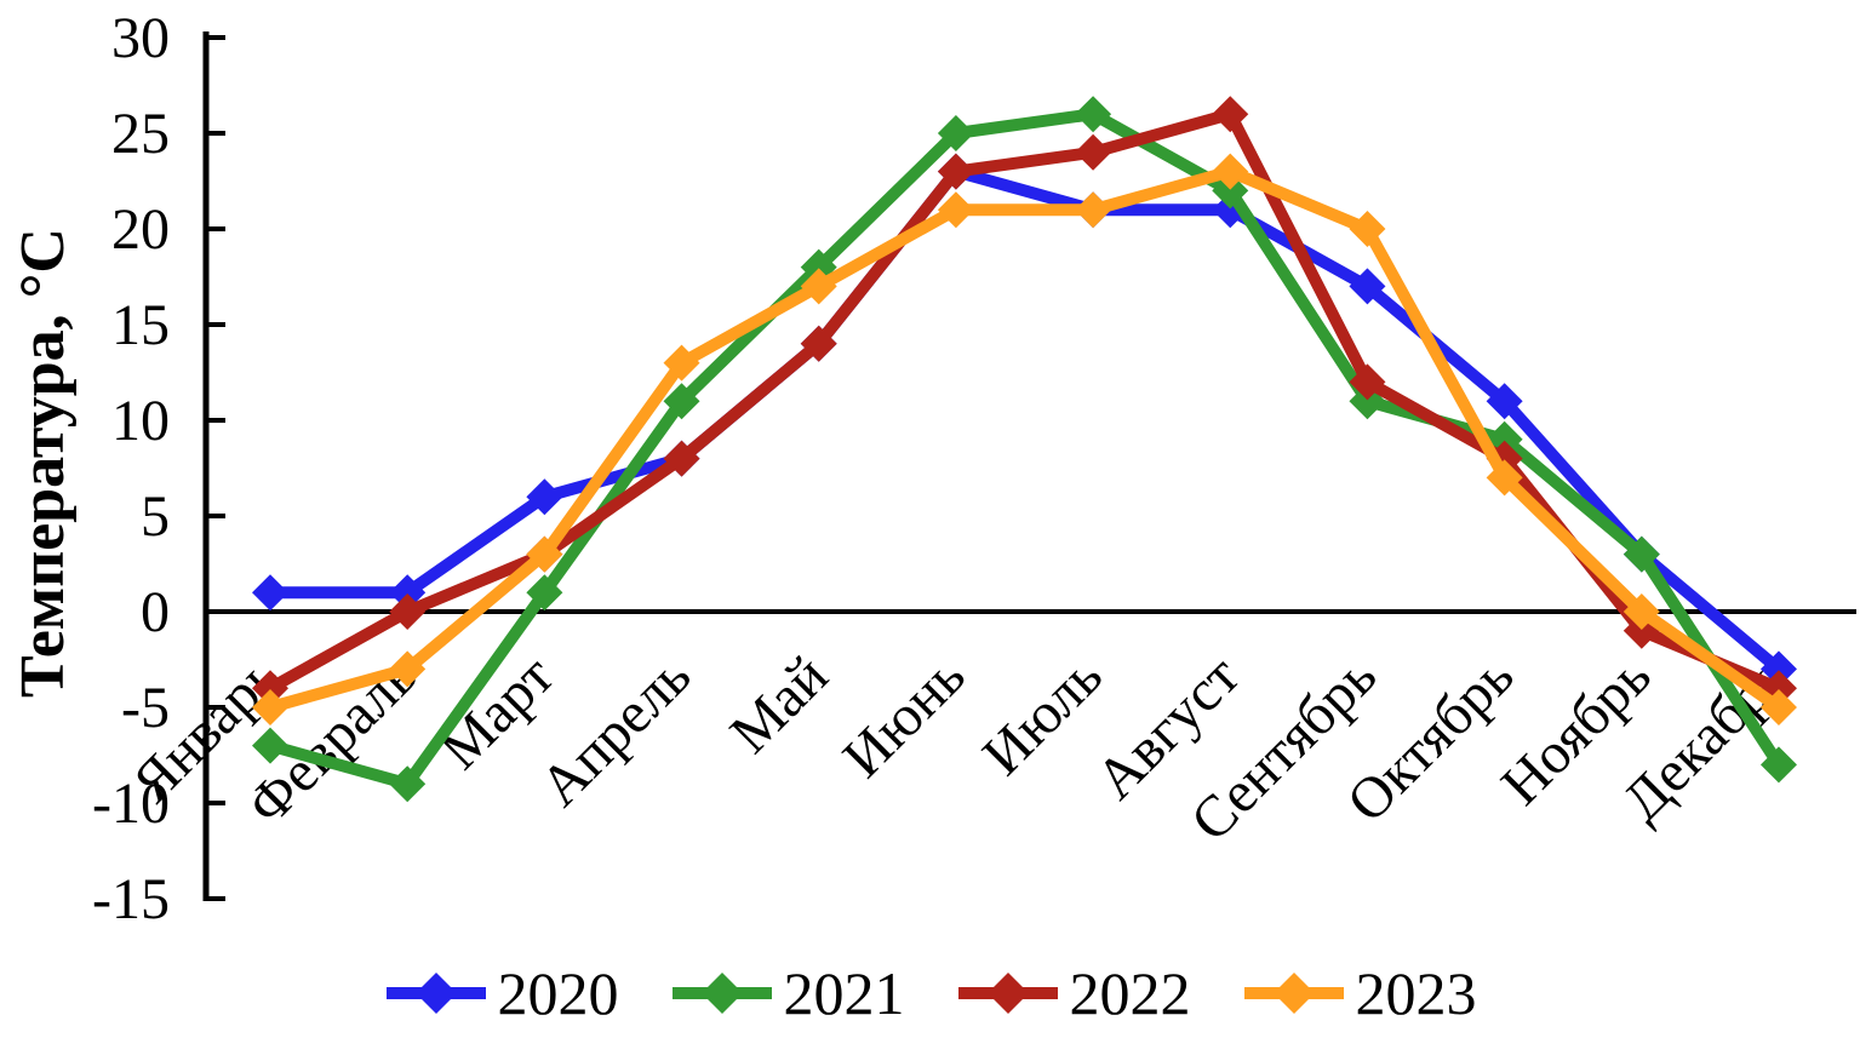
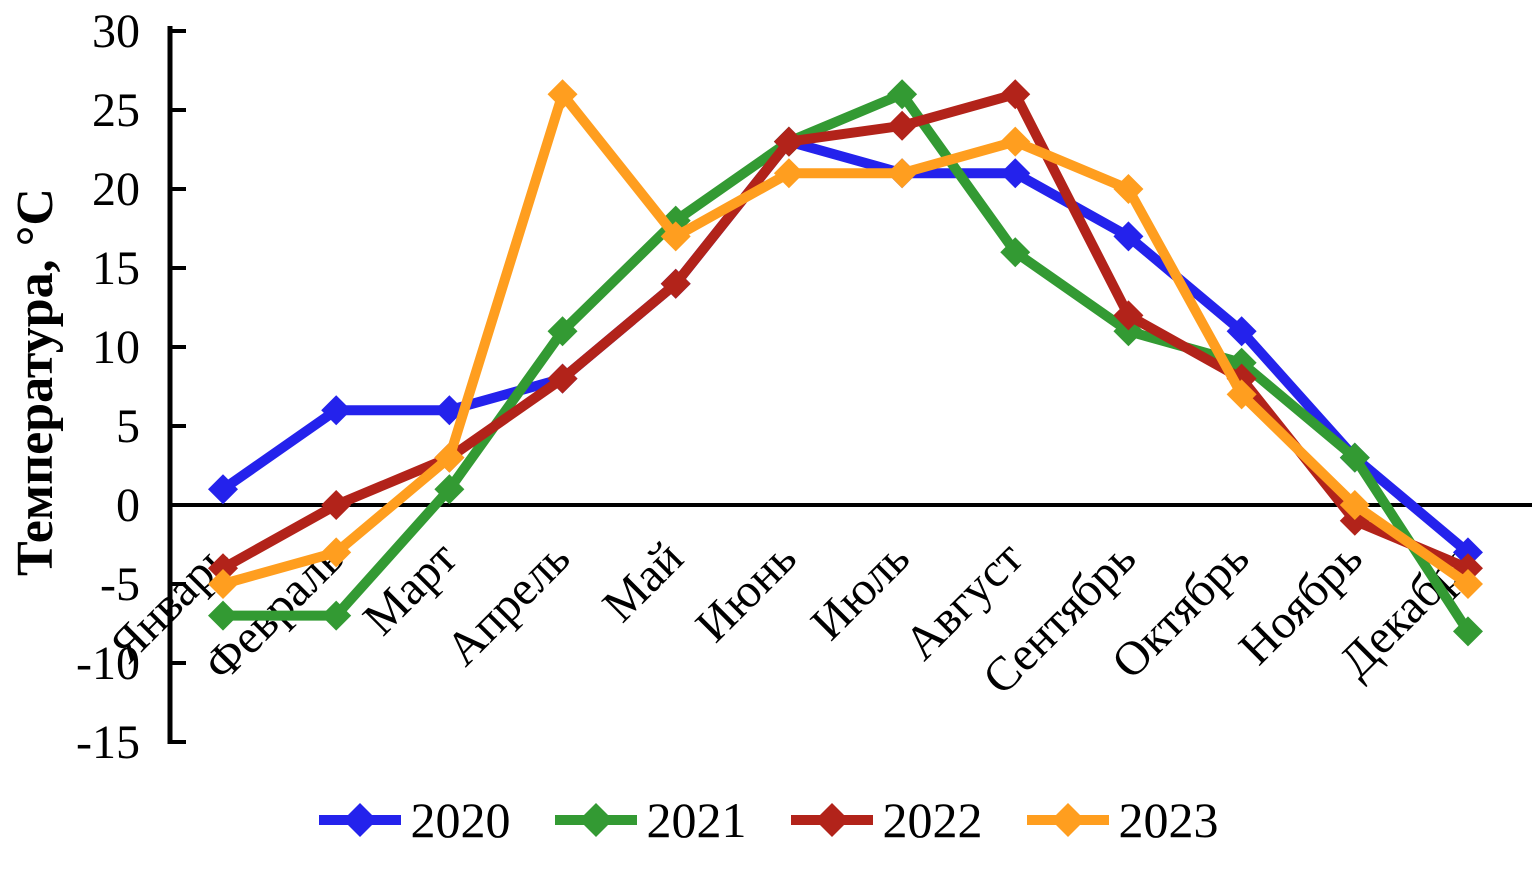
2020/Февраль: 1 -> 6
2021/Февраль: -9 -> -7
2023/Апрель: 13 -> 26
2021/Июнь: 25 -> 23
2021/Август: 22 -> 16
